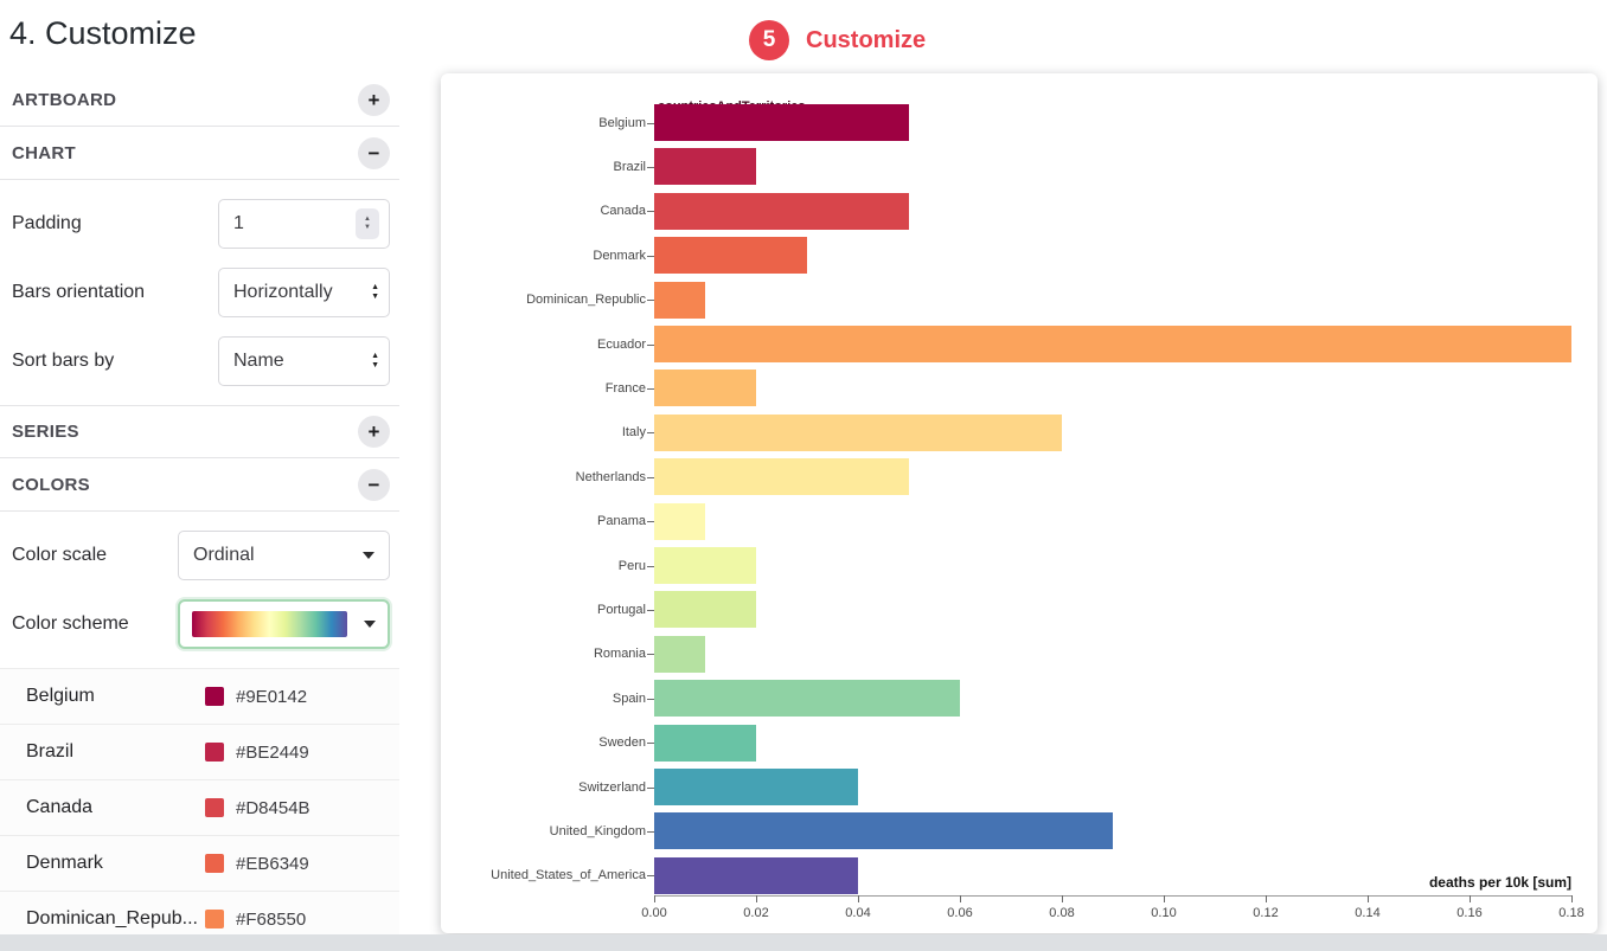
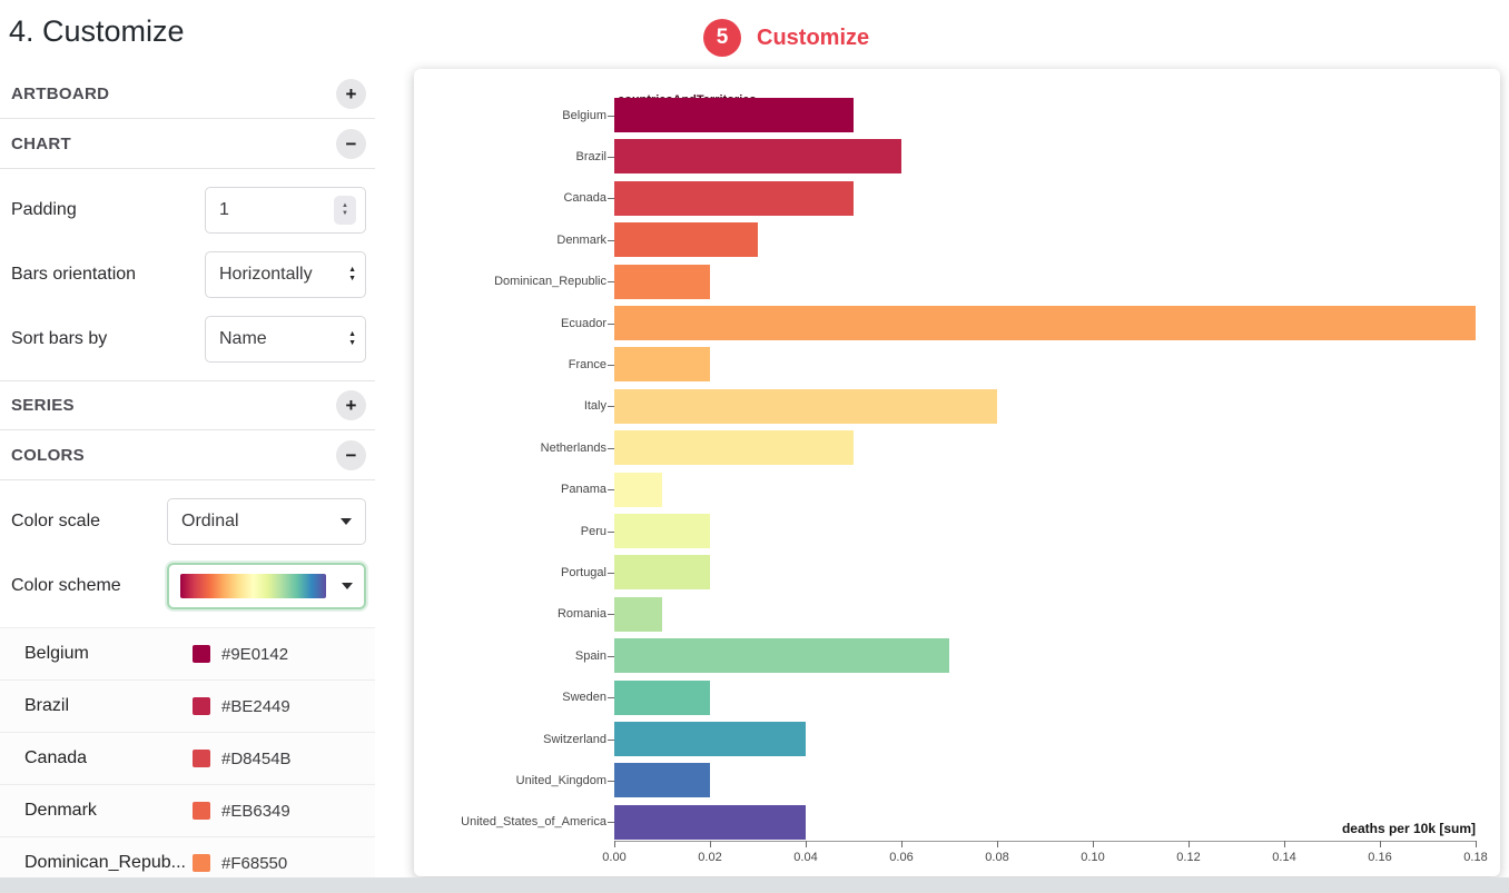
Brazil: 0.02 -> 0.06
Dominican_Republic: 0.01 -> 0.02
Spain: 0.06 -> 0.07
United_Kingdom: 0.09 -> 0.02
